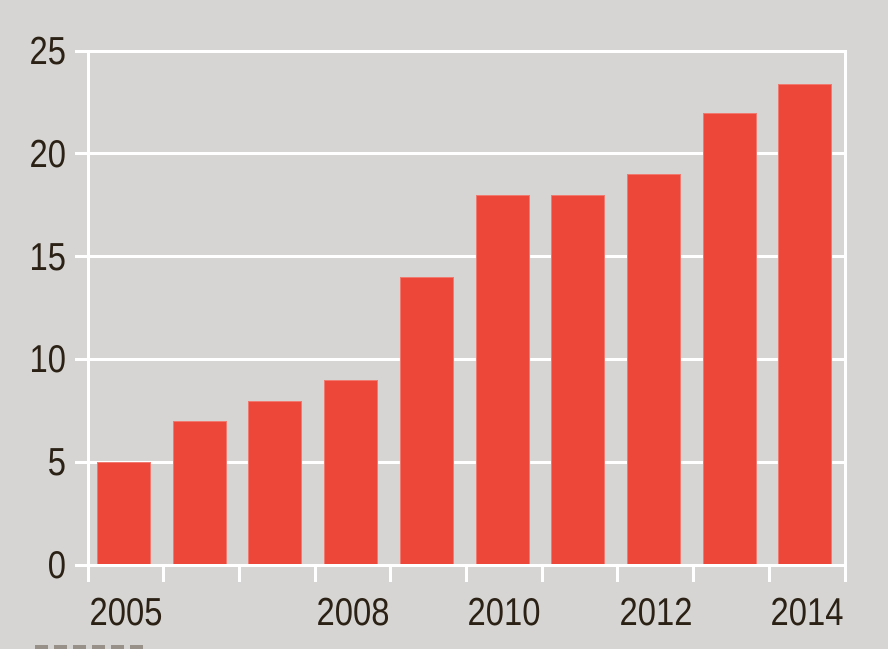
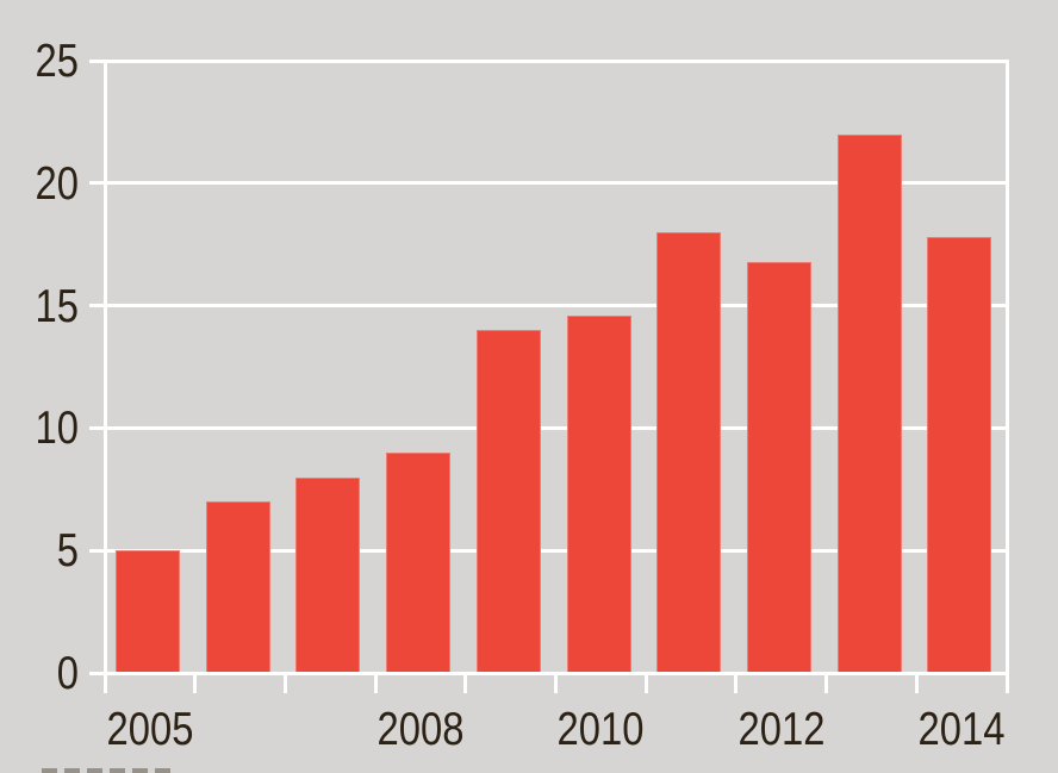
2010: 18.0 -> 14.6
2012: 19.0 -> 16.8
2014: 23.4 -> 17.8
